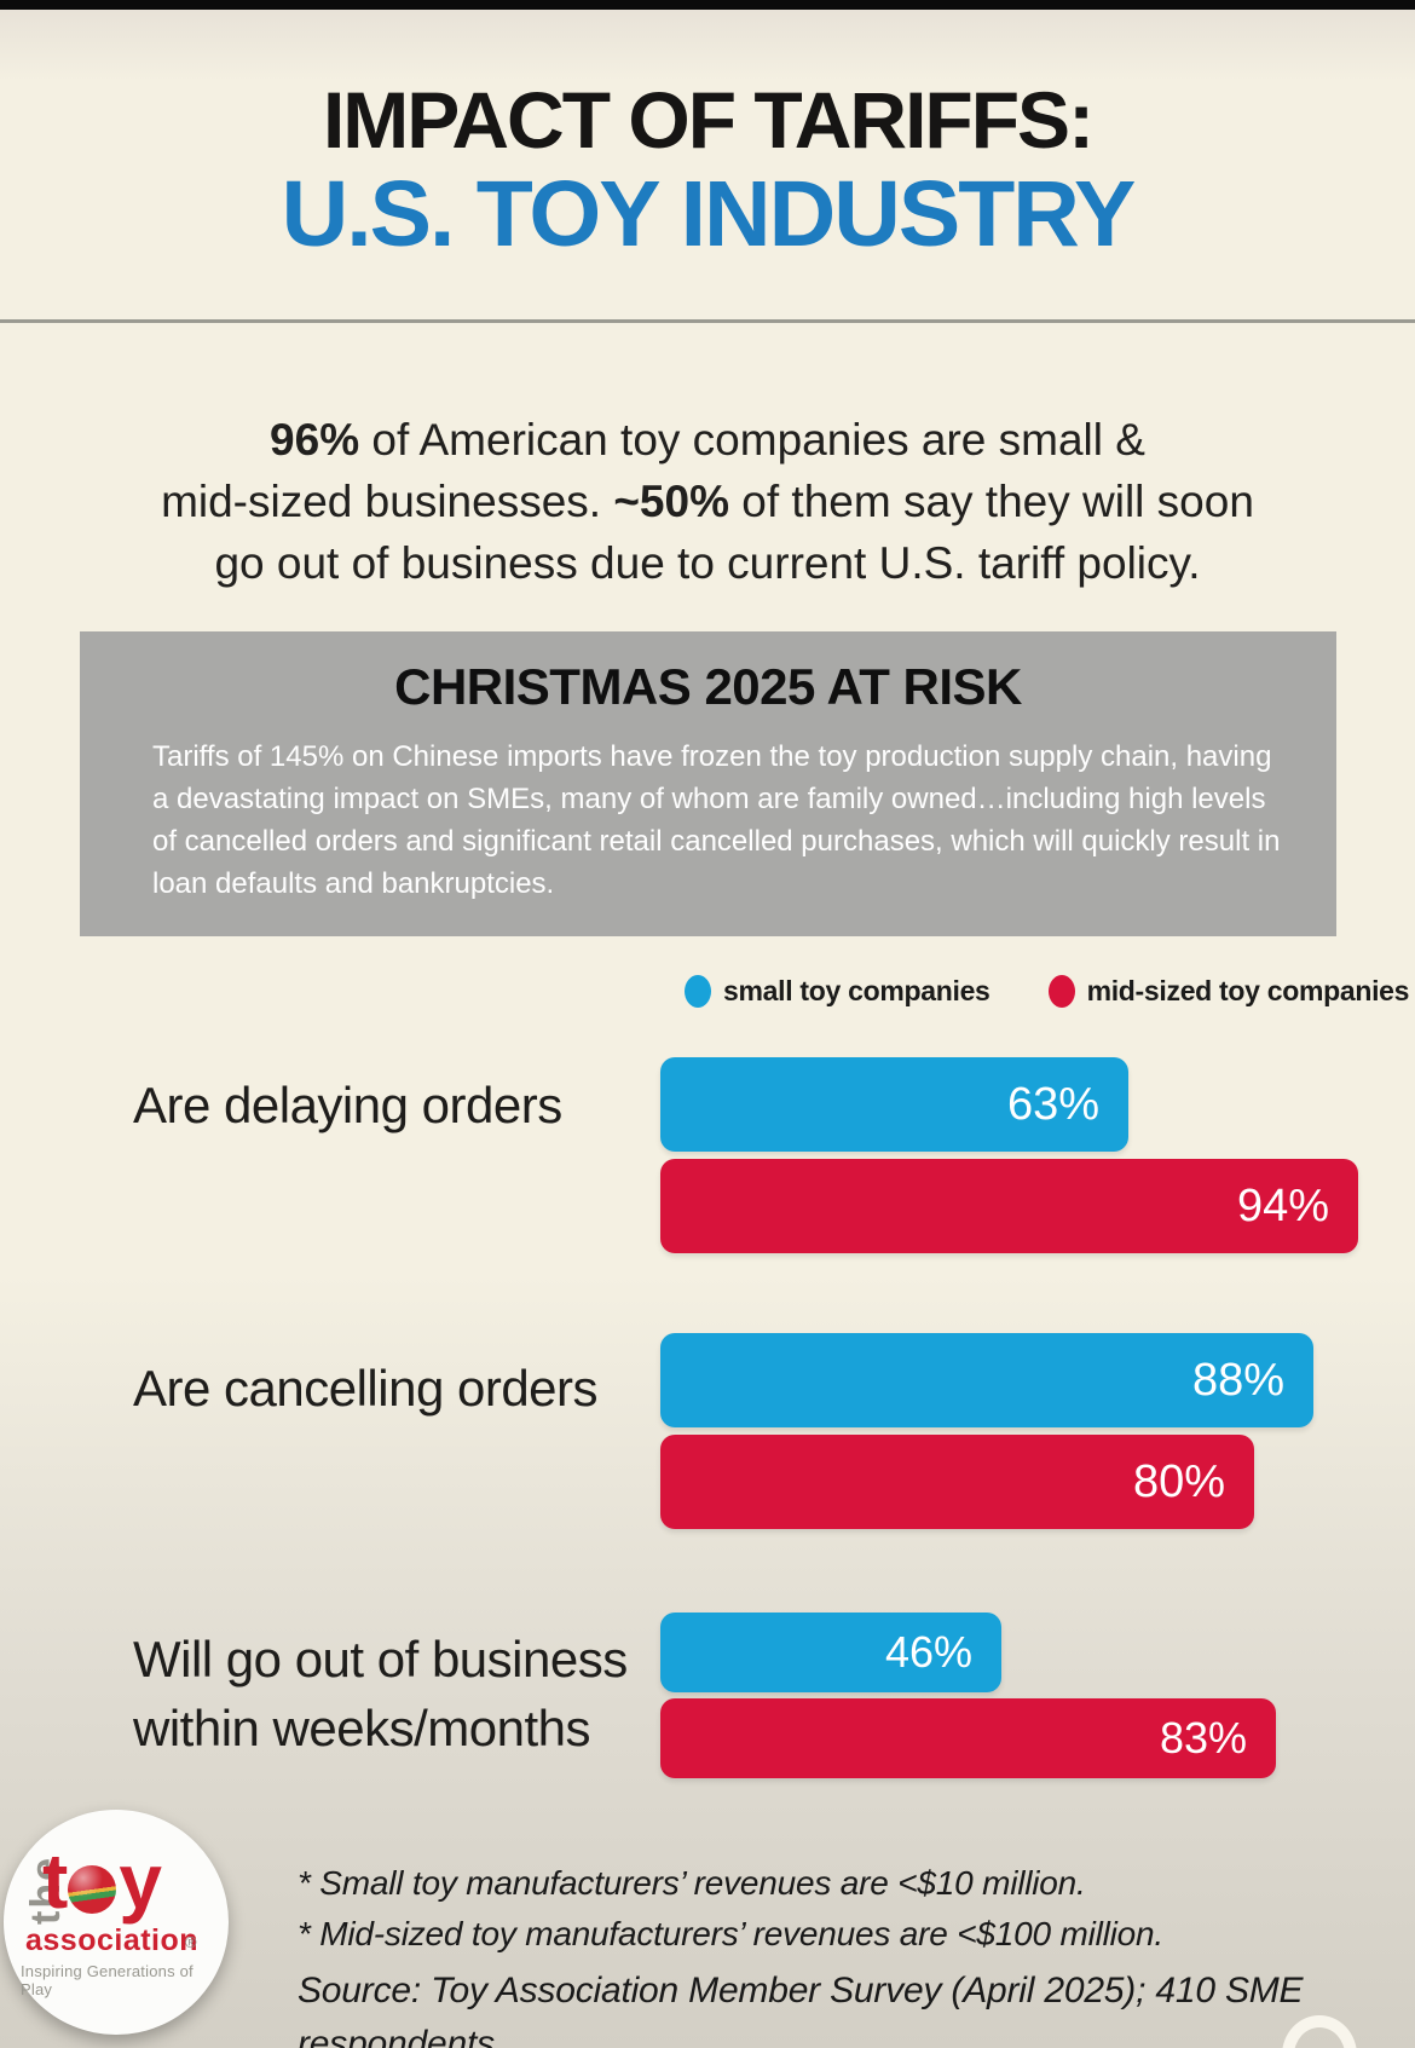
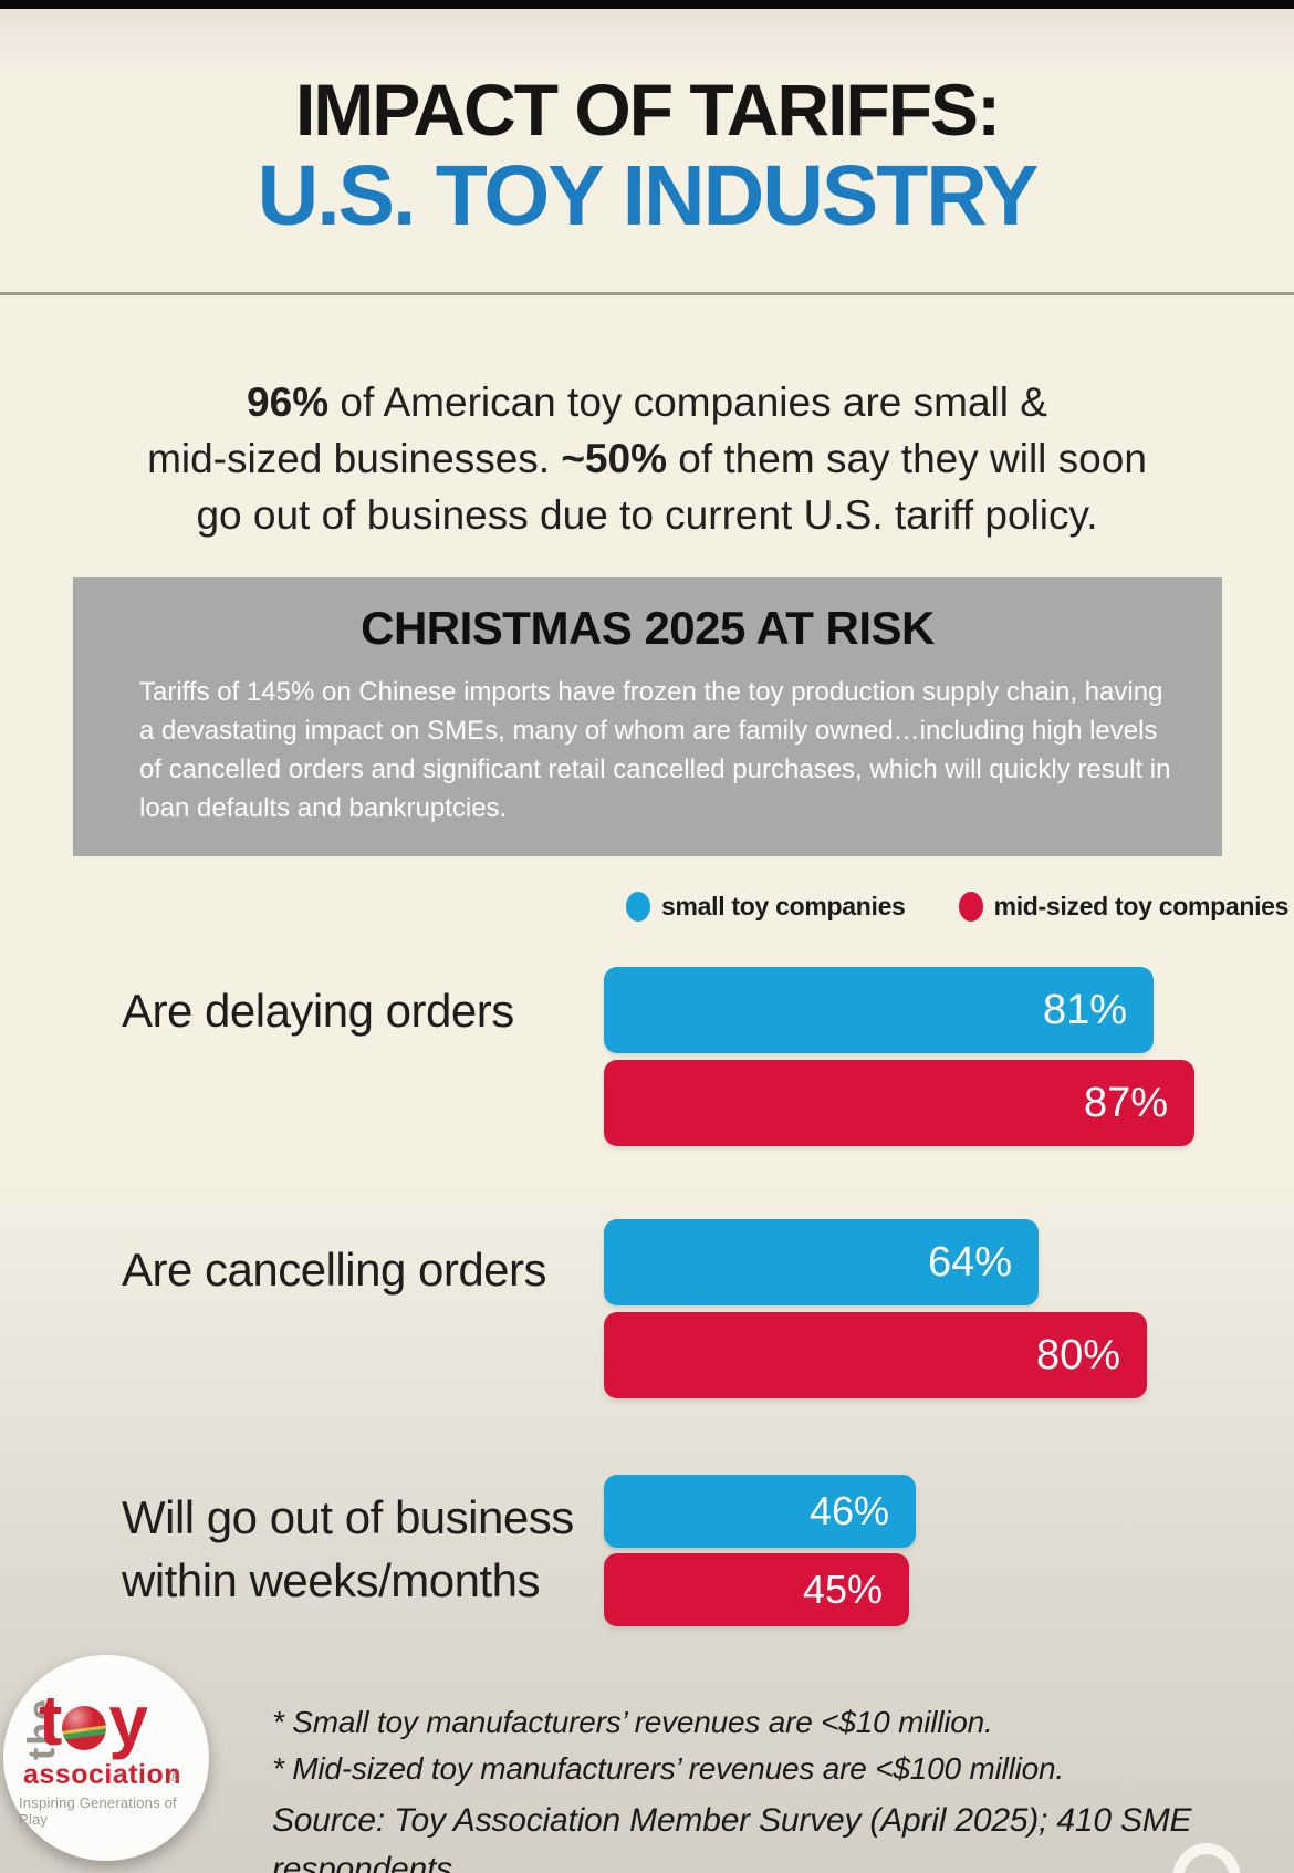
small toy companies/Are delaying orders: 63% -> 81%
mid-sized toy companies/Are delaying orders: 94% -> 87%
small toy companies/Are cancelling orders: 88% -> 64%
mid-sized toy companies/Will go out of business within weeks/months: 83% -> 45%
